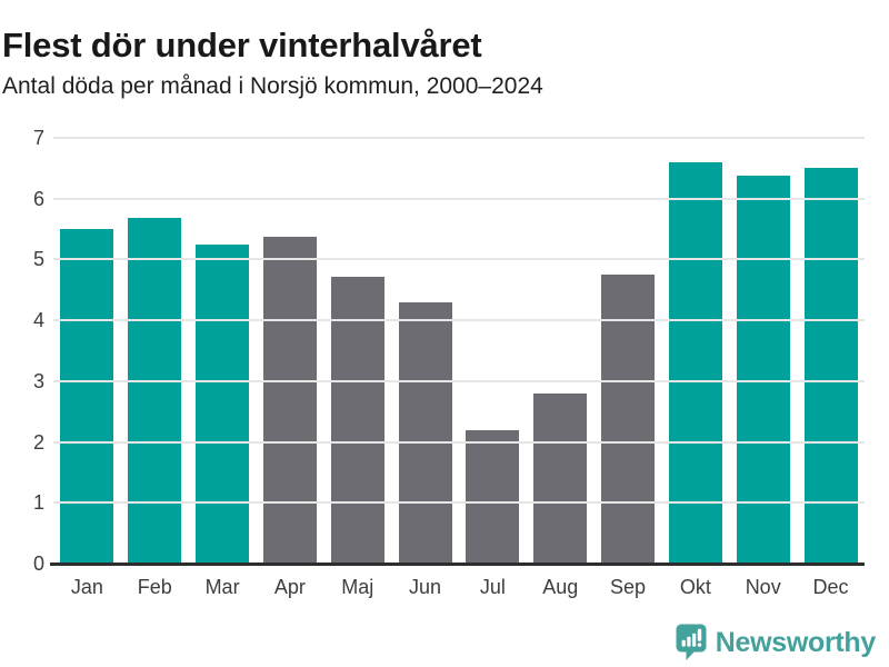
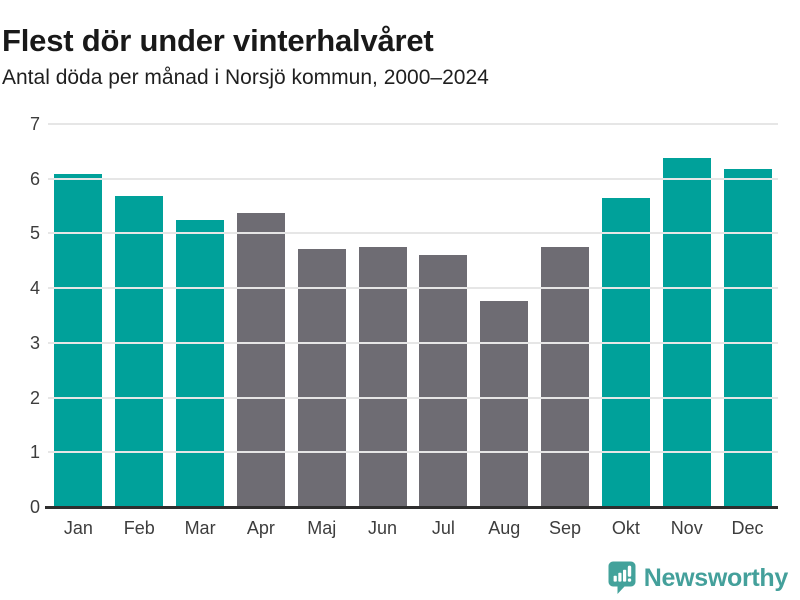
Jan: 5.5 -> 6.1
Jun: 4.3 -> 4.8
Jul: 2.2 -> 4.6
Aug: 2.8 -> 3.8
Okt: 6.6 -> 5.7
Dec: 6.5 -> 6.2
